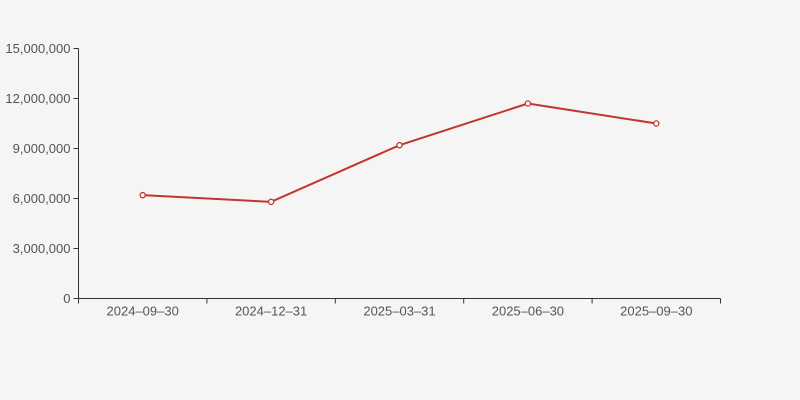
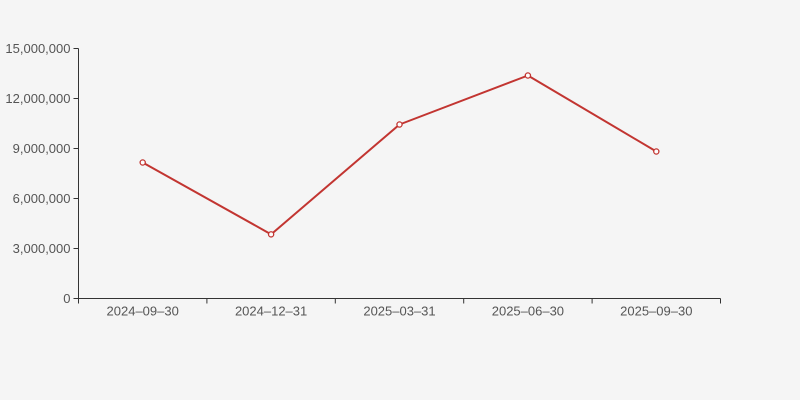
2024–09–30: 6200000 -> 8200000
2024–12–31: 5800000 -> 3800000
2025–03–31: 9200000 -> 10400000
2025–06–30: 11700000 -> 13400000
2025–09–30: 10500000 -> 8800000
